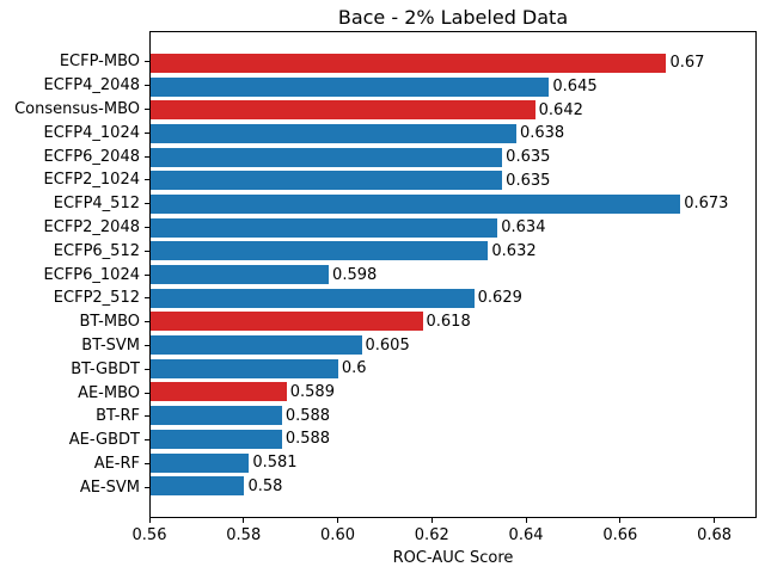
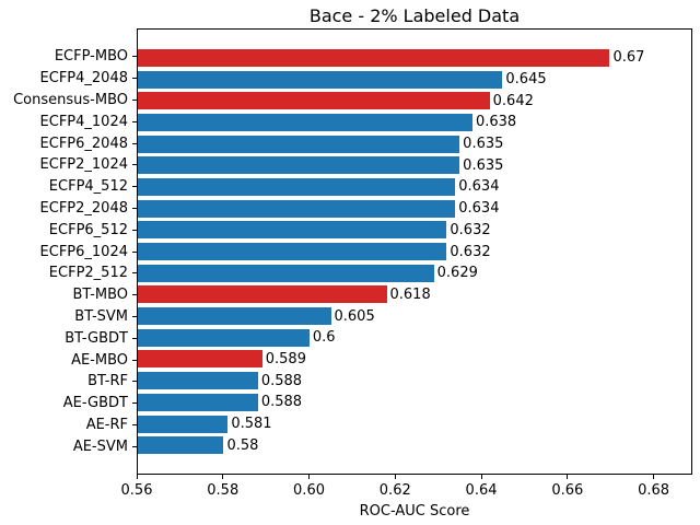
ECFP4_512: 0.673 -> 0.634
ECFP6_1024: 0.598 -> 0.632
